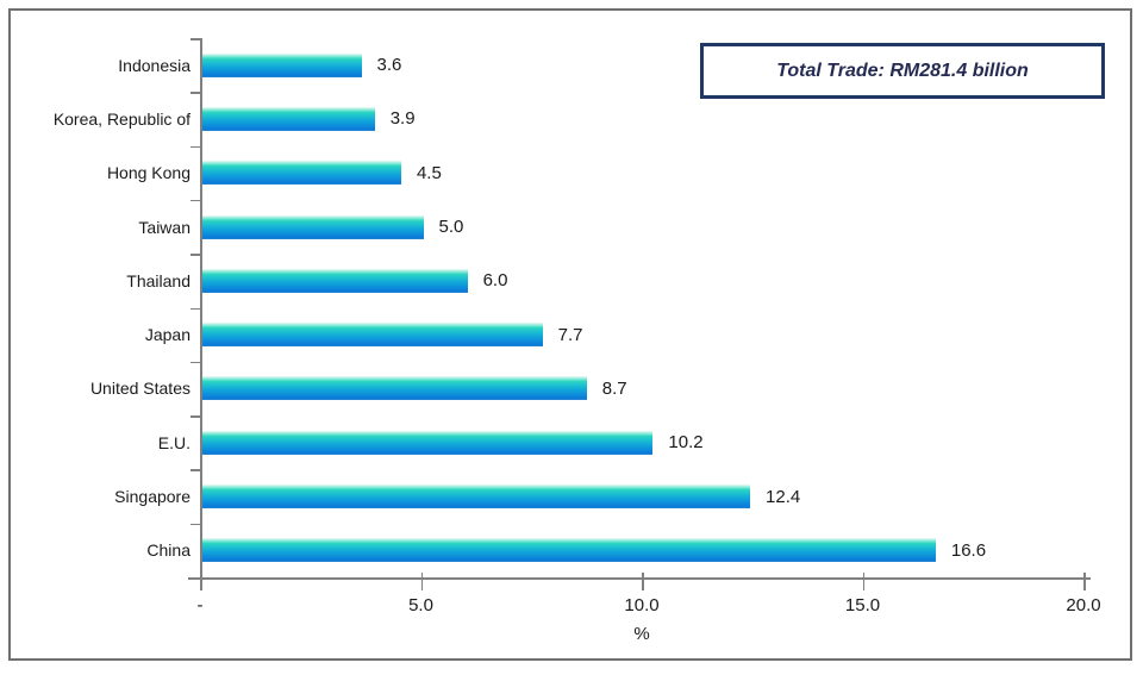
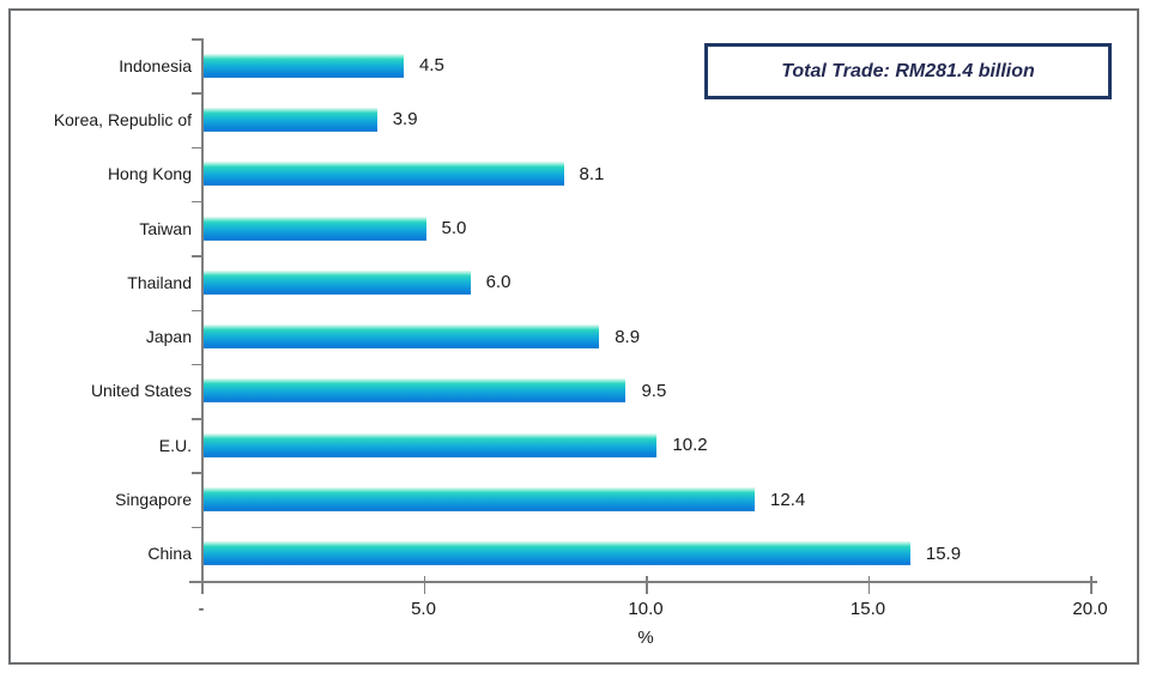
Indonesia: 3.6 -> 4.5
Hong Kong: 4.5 -> 8.1
Japan: 7.7 -> 8.9
United States: 8.7 -> 9.5
China: 16.6 -> 15.9
